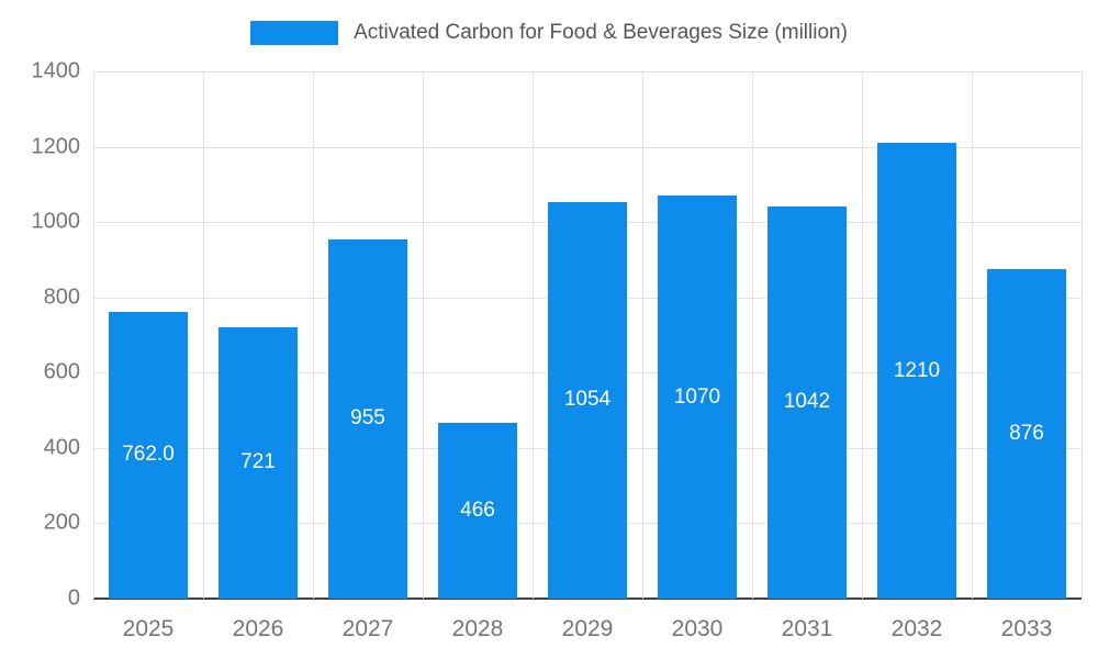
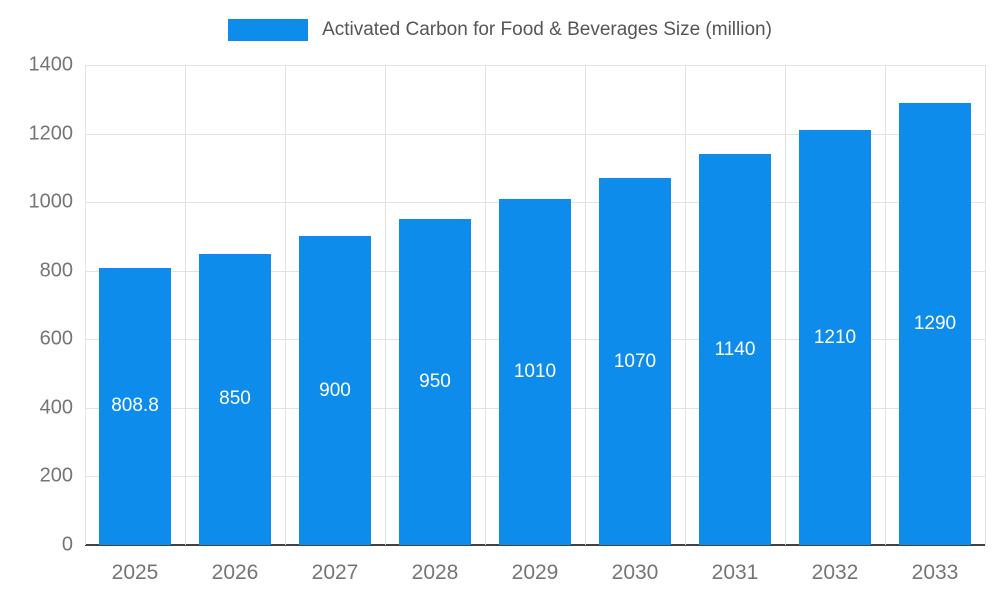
2025: 762.0 -> 808.8
2026: 721 -> 850
2027: 955 -> 900
2028: 466 -> 950
2029: 1054 -> 1010
2031: 1042 -> 1140
2033: 876 -> 1290
